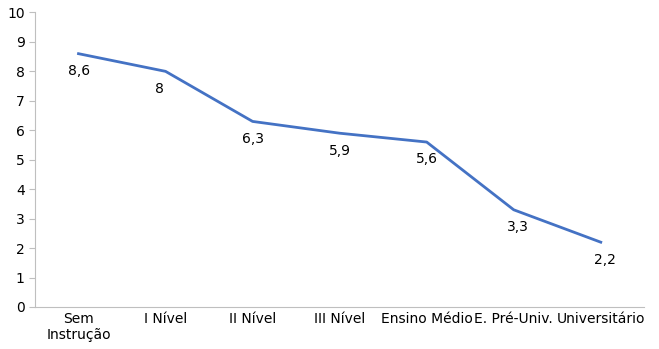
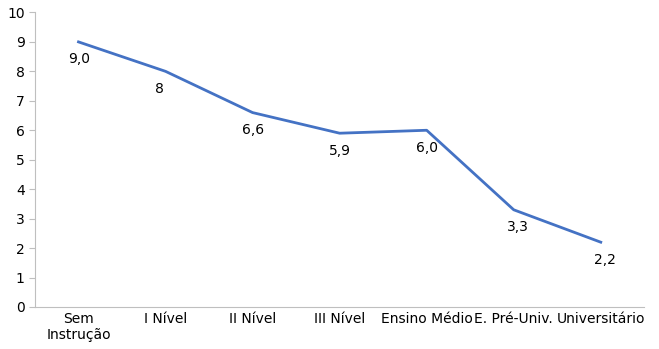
Sem Instrução: 8,6 -> 9,0
II Nível: 6,3 -> 6,6
Ensino Médio: 5,6 -> 6,0
